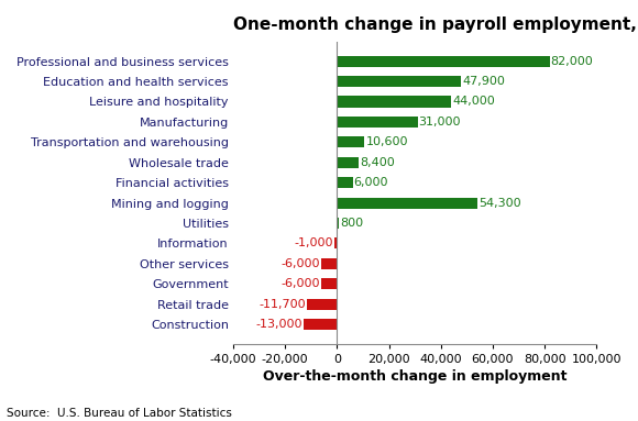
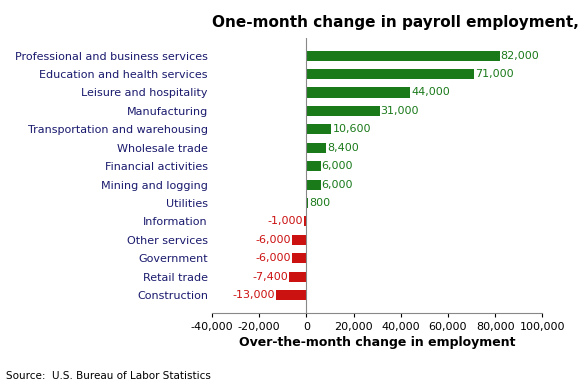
Education and health services: 47,900 -> 71,000
Mining and logging: 54,300 -> 6,000
Retail trade: -11,700 -> -7,400
